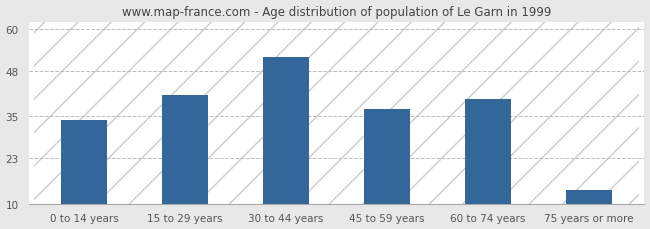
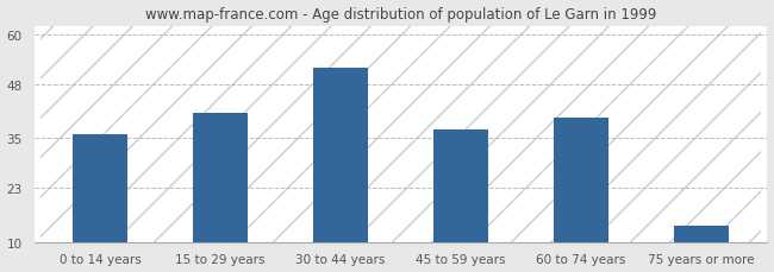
0 to 14 years: 34 -> 36
